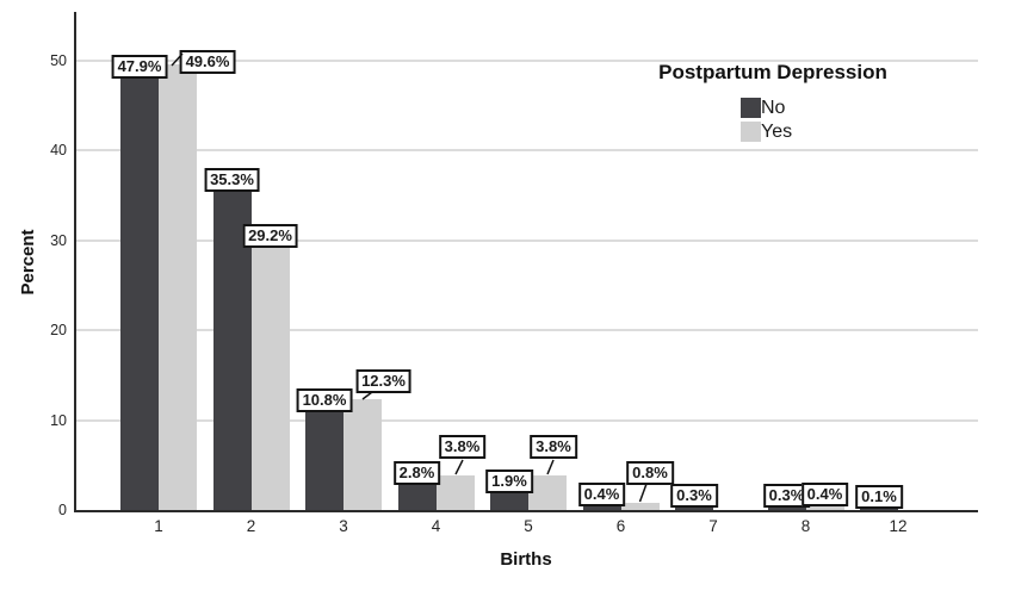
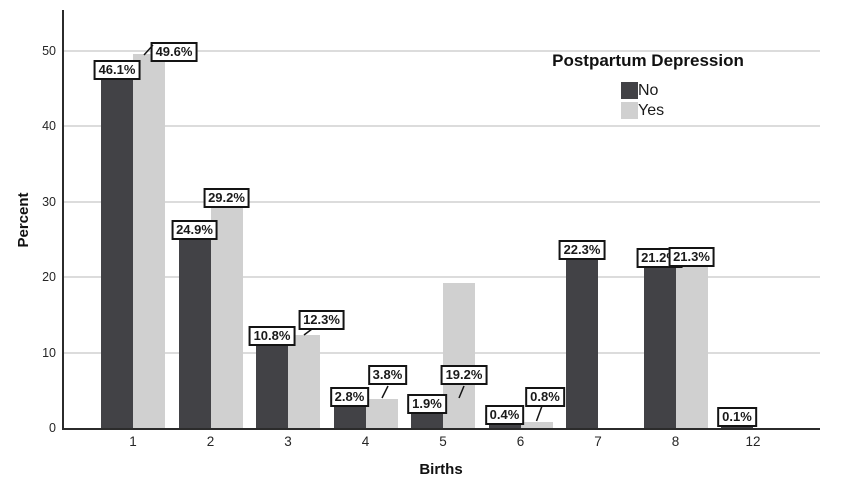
No/1: 47.9% -> 46.1%
No/2: 35.3% -> 24.9%
Yes/5: 3.8% -> 19.2%
No/7: 0.3% -> 22.3%
No/8: 0.3% -> 21.2%
Yes/8: 0.4% -> 21.3%
